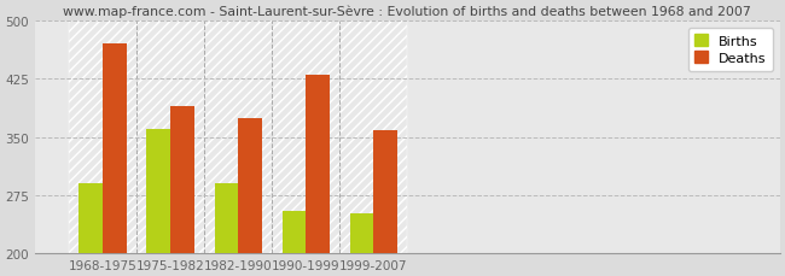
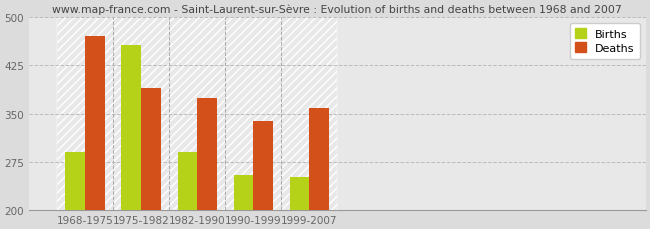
Births/1975-1982: 360 -> 456
Deaths/1990-1999: 430 -> 338
